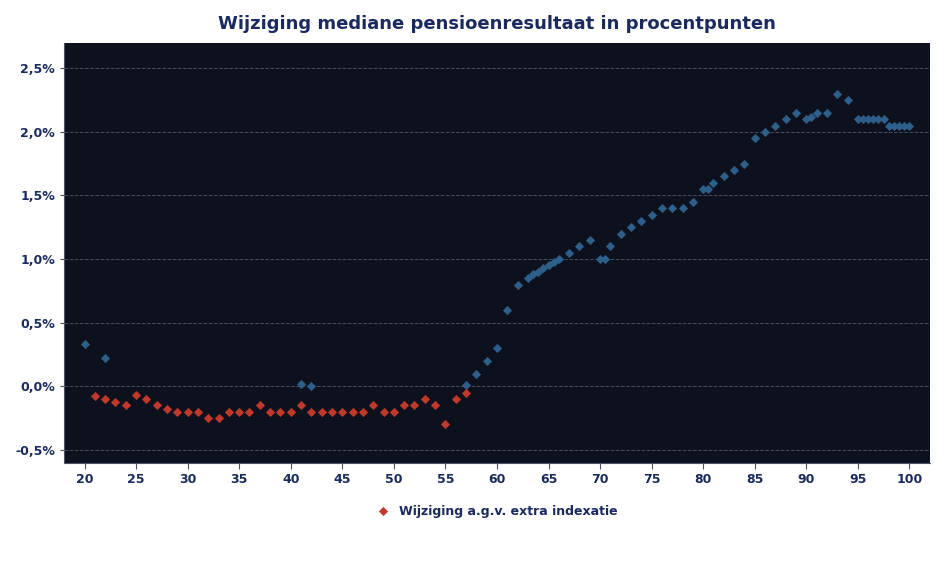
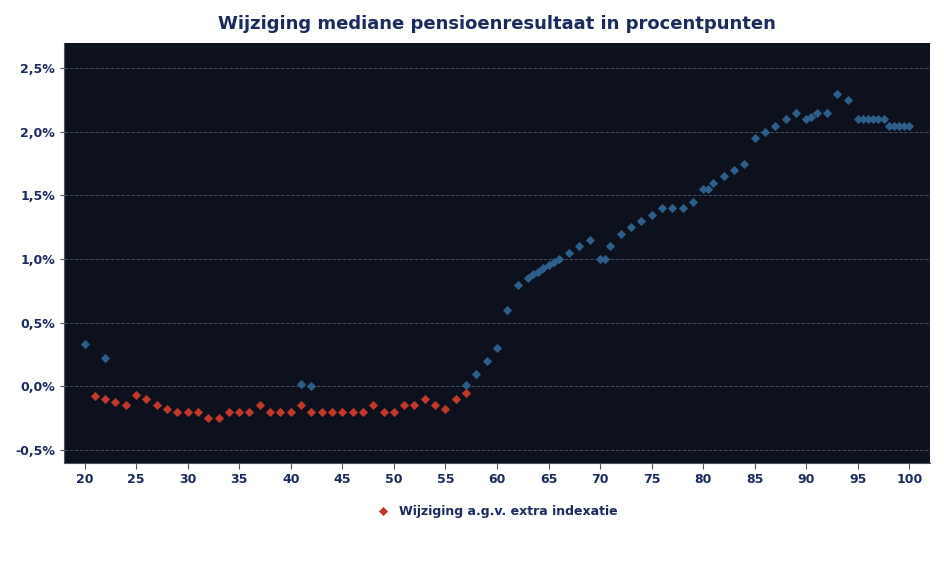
Wijziging a.g.v. extra indexatie/55: -0,30% -> -0,18%
